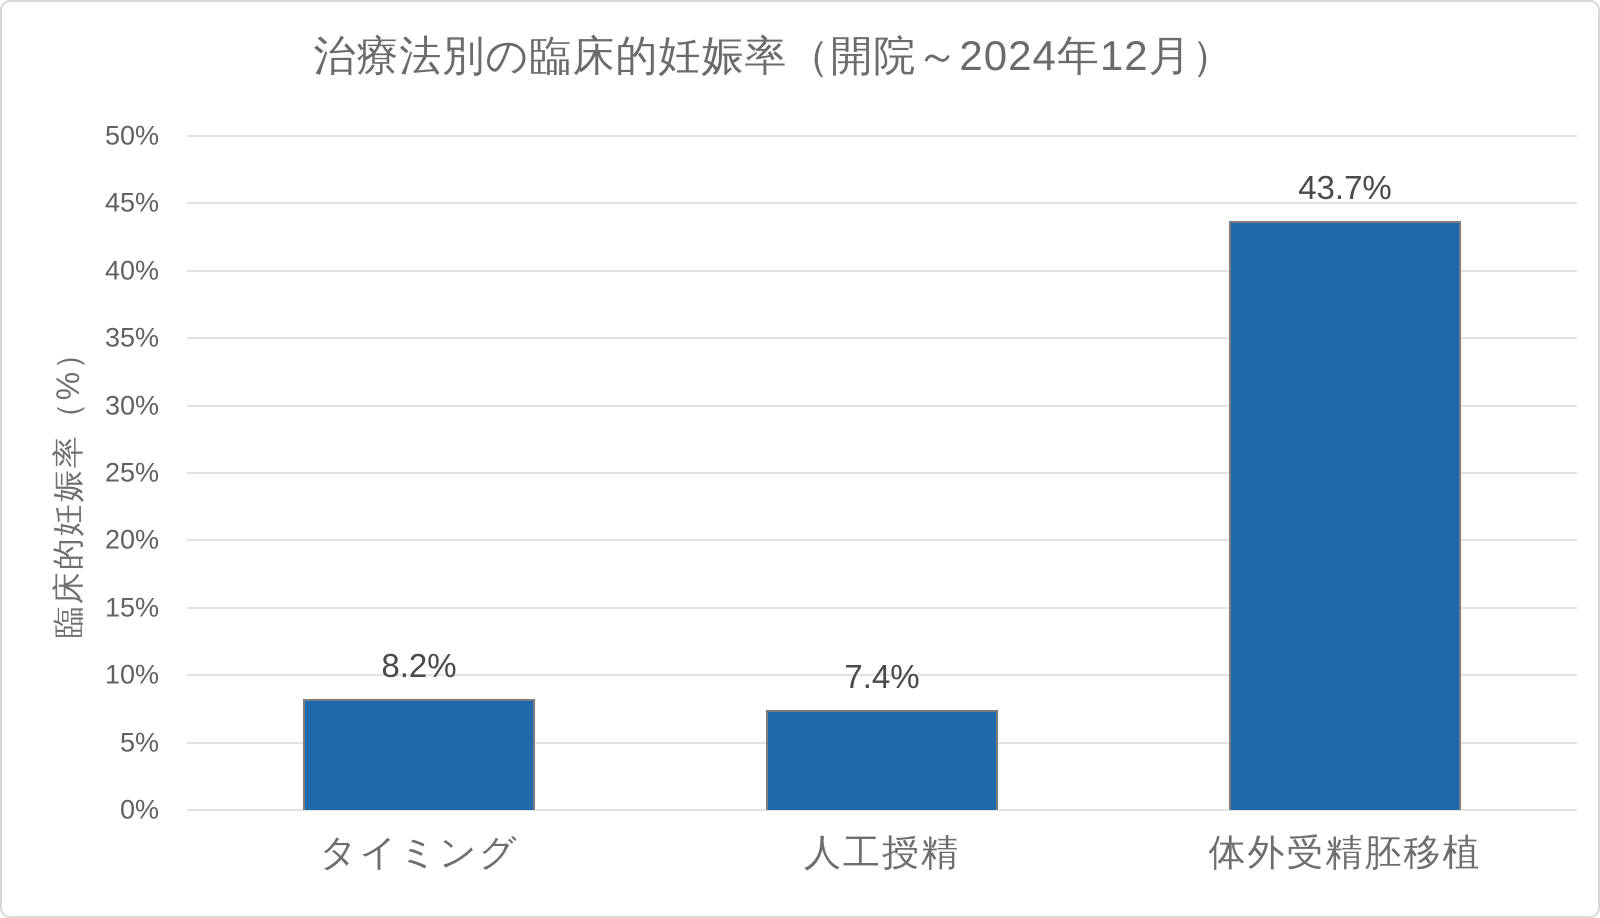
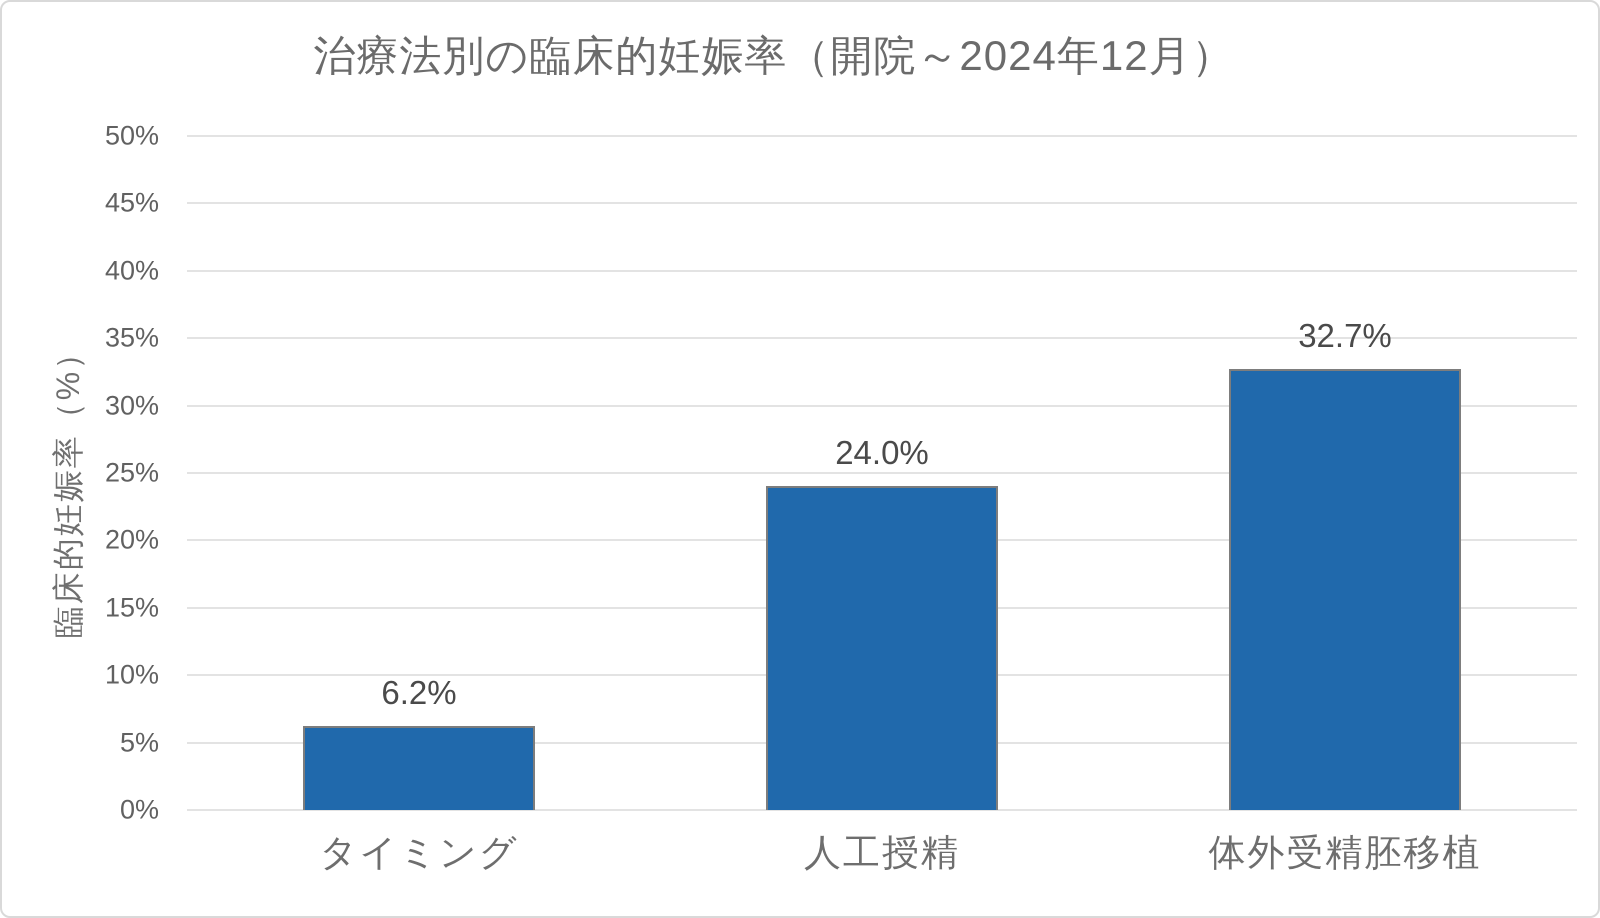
タイミング: 8.2% -> 6.2%
人工授精: 7.4% -> 24.0%
体外受精胚移植: 43.7% -> 32.7%
